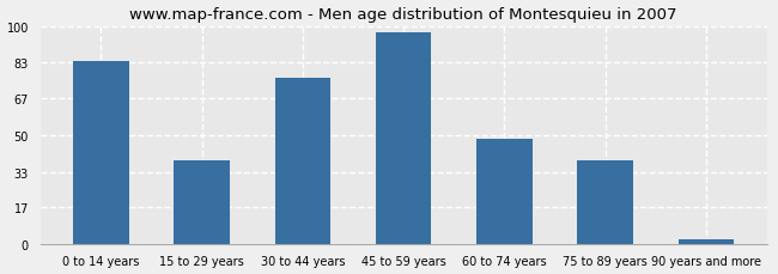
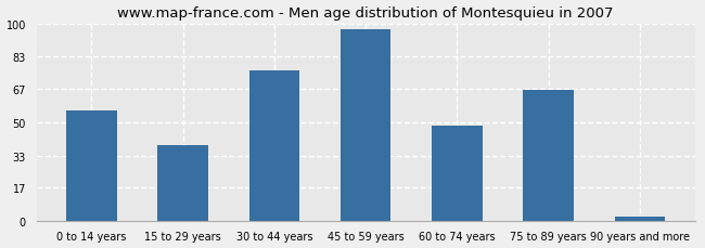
0 to 14 years: 84 -> 56
75 to 89 years: 38 -> 66
